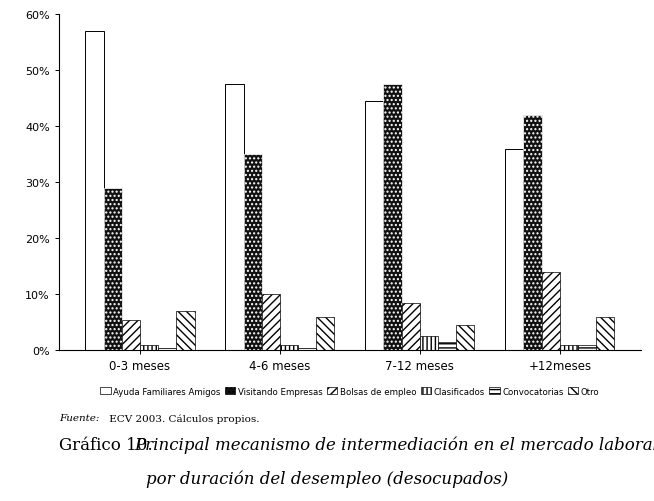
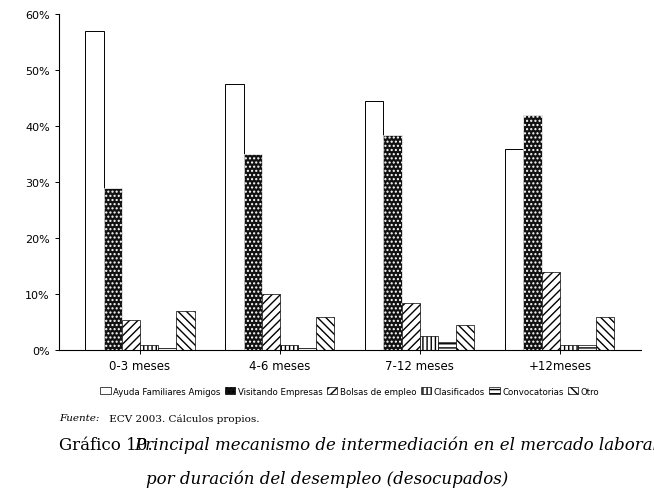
Visitando Empresas/7-12 meses: 47.6% -> 38.5%
